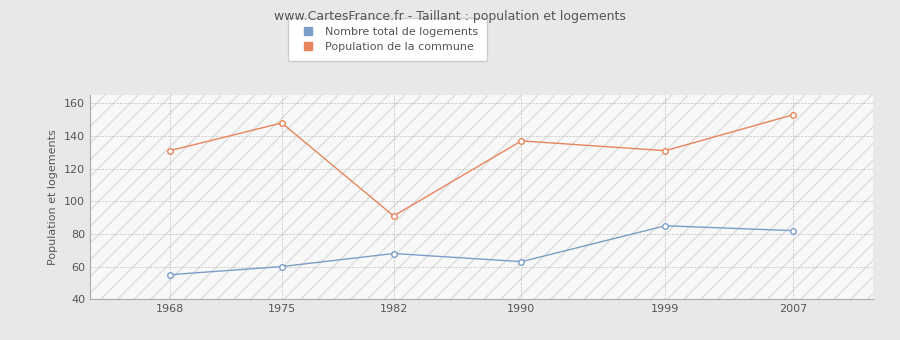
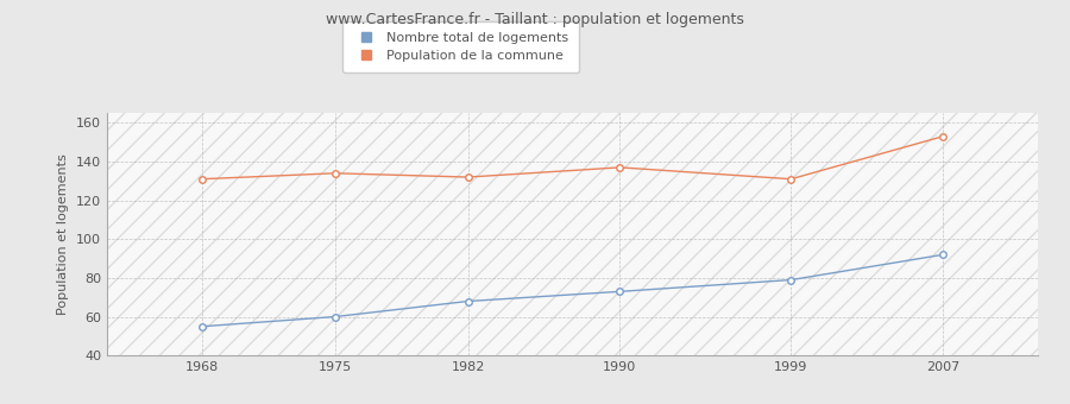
Population de la commune/1975: 148 -> 134
Population de la commune/1982: 91 -> 132
Nombre total de logements/1990: 63 -> 73
Nombre total de logements/1999: 85 -> 79
Nombre total de logements/2007: 82 -> 92
